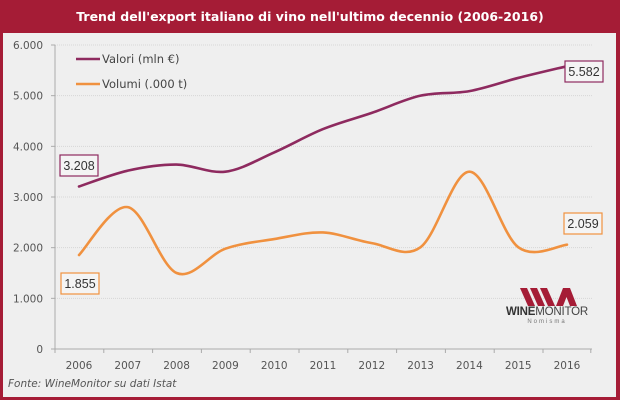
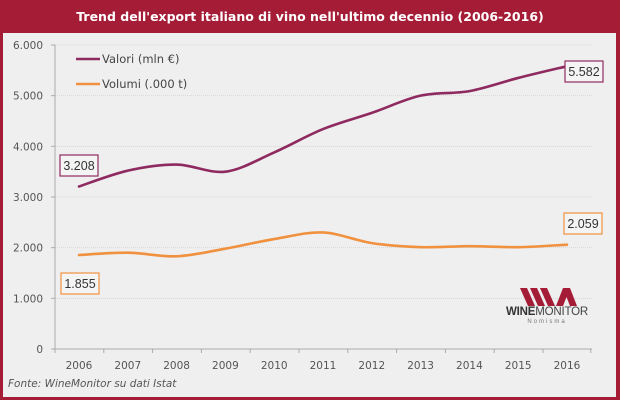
Volumi (.000 t)/2007: 2800 -> 1900
Volumi (.000 t)/2008: 1500 -> 1800
Volumi (.000 t)/2014: 3500 -> 2000
